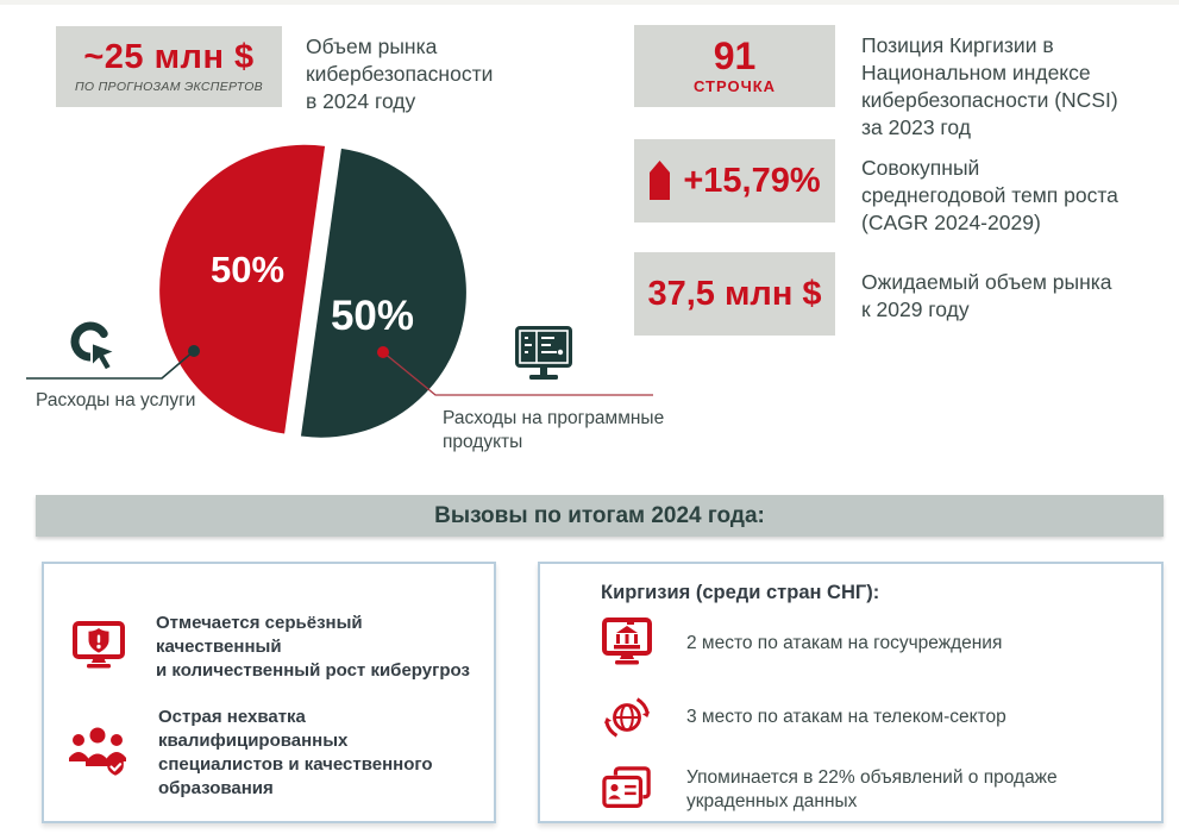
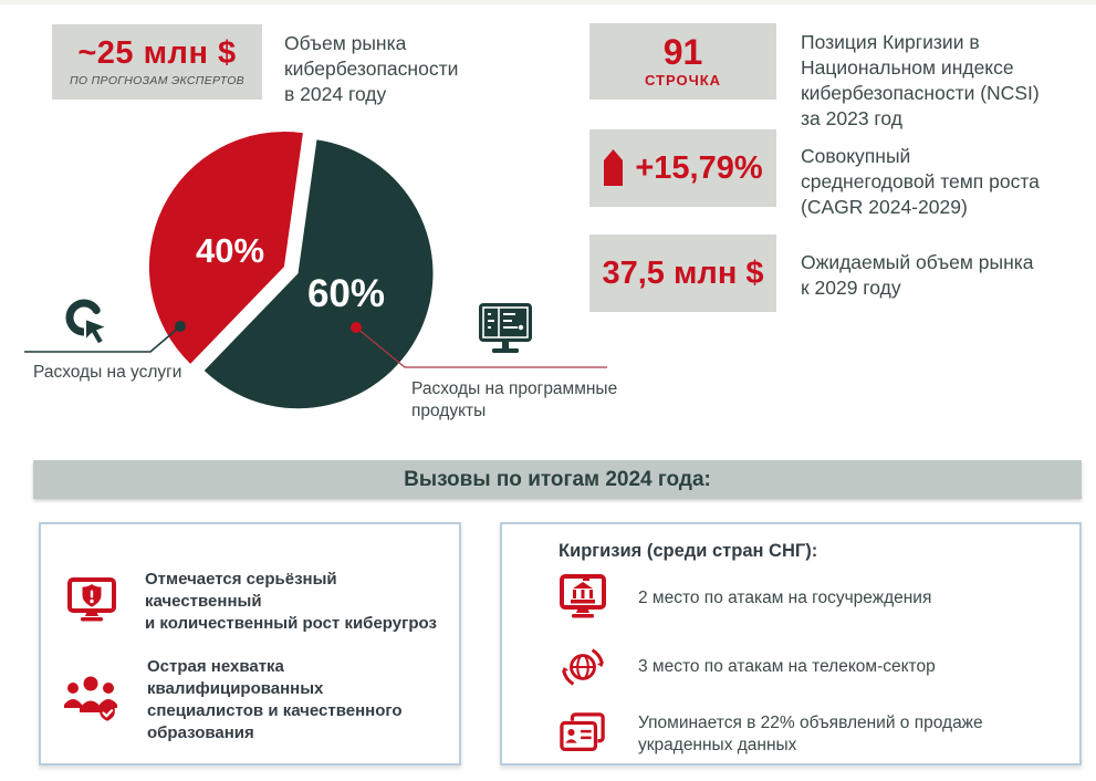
Расходы на услуги: 50% -> 40%
Расходы на программные продукты: 50% -> 60%
